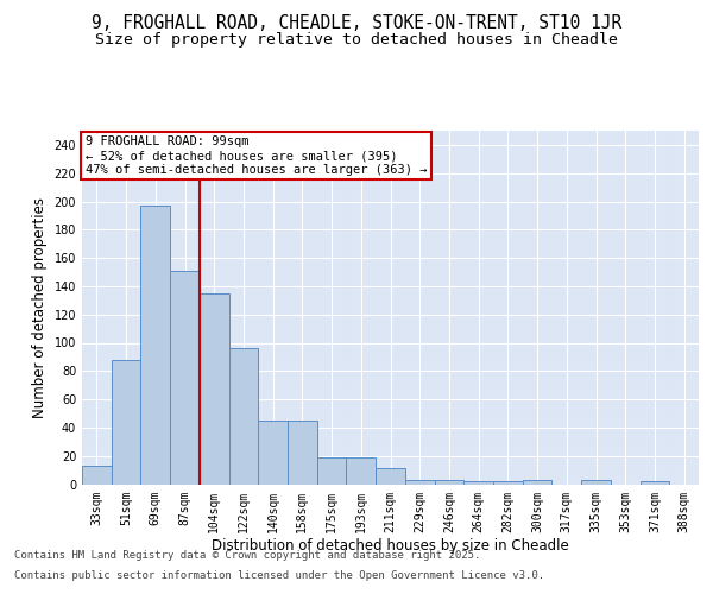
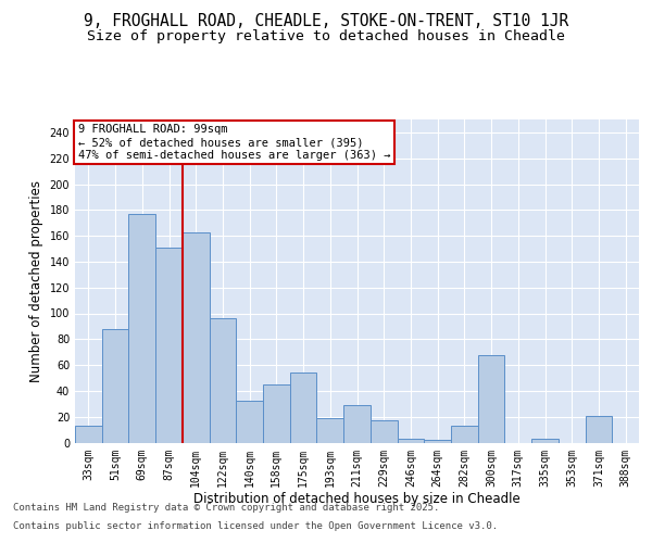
69sqm: 197 -> 177
104sqm: 135 -> 163
140sqm: 45 -> 32
175sqm: 19 -> 54
211sqm: 11 -> 29
229sqm: 3 -> 17
282sqm: 2 -> 13
300sqm: 3 -> 68
371sqm: 2 -> 21
